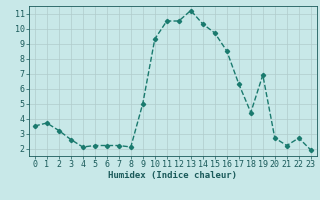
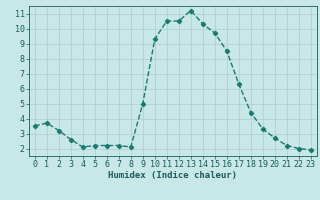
19: 6.9 -> 3.3
22: 2.7 -> 2.0
